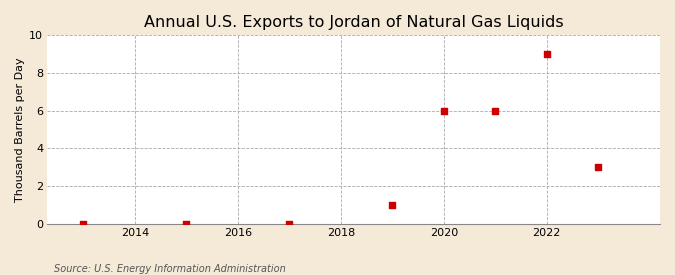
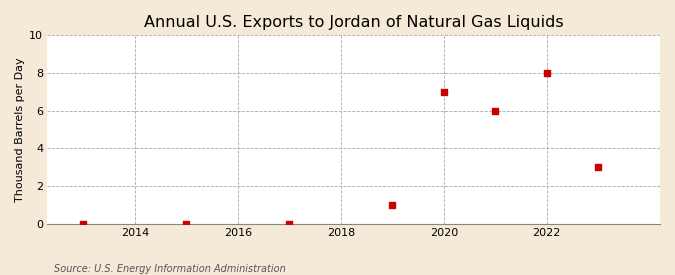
2020: 6 -> 7
2022: 9 -> 8
